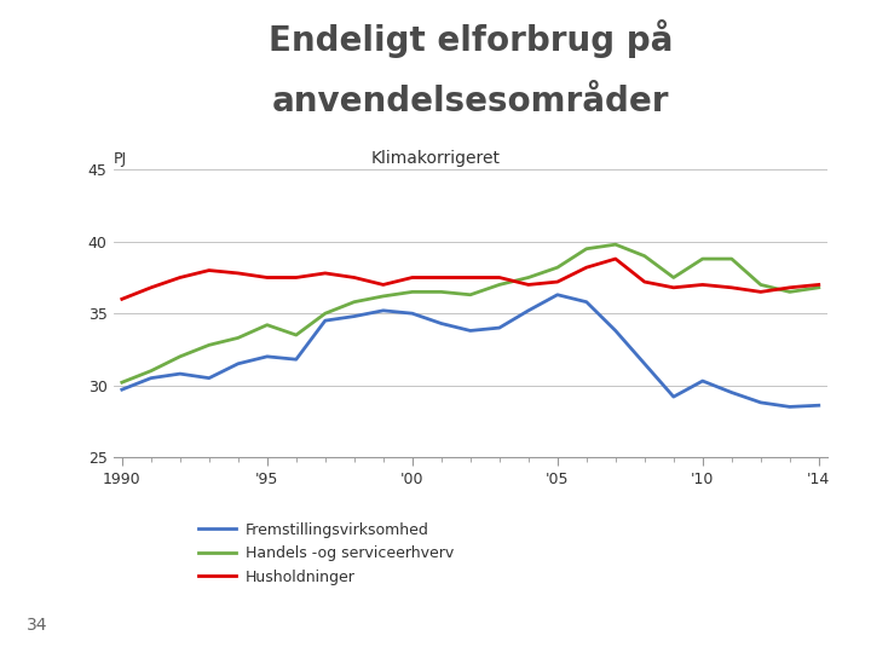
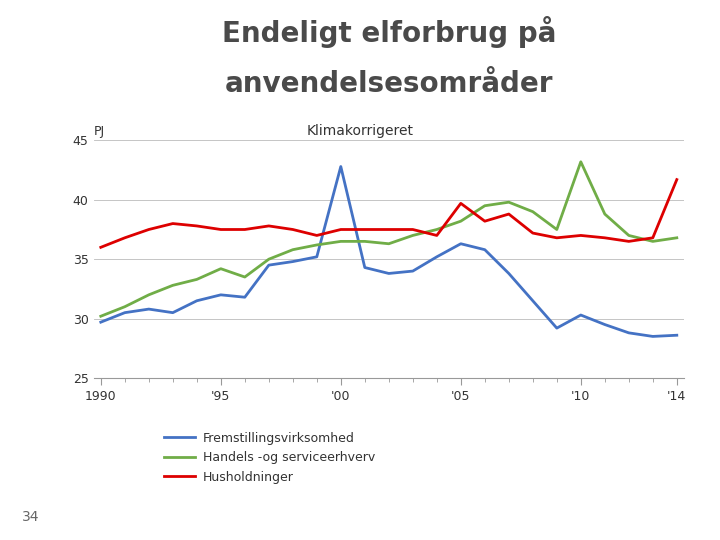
Fremstillingsvirksomhed/'00: 35.0 -> 42.8
Husholdninger/'05: 37.2 -> 39.7
Handels -og serviceerhverv/'10: 38.8 -> 43.2
Husholdninger/'14: 37.0 -> 41.7
